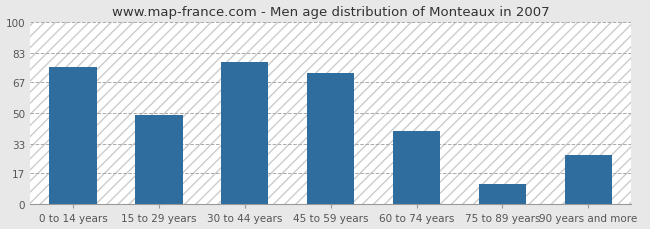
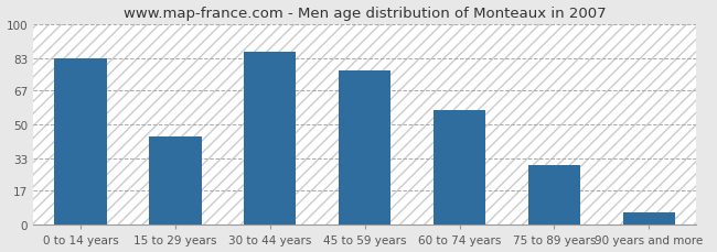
0 to 14 years: 75 -> 83
15 to 29 years: 49 -> 44
30 to 44 years: 78 -> 86
45 to 59 years: 72 -> 77
60 to 74 years: 40 -> 57
75 to 89 years: 11 -> 30
90 years and more: 27 -> 6
